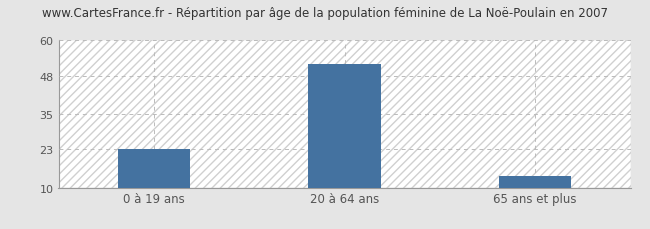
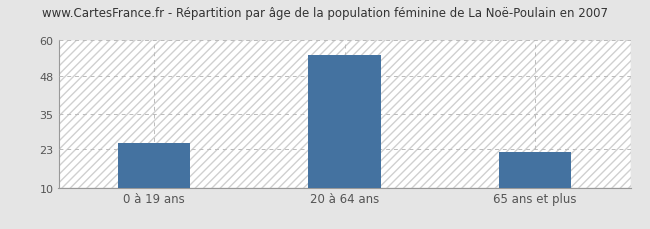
0 à 19 ans: 23 -> 25
20 à 64 ans: 52 -> 55
65 ans et plus: 14 -> 22
